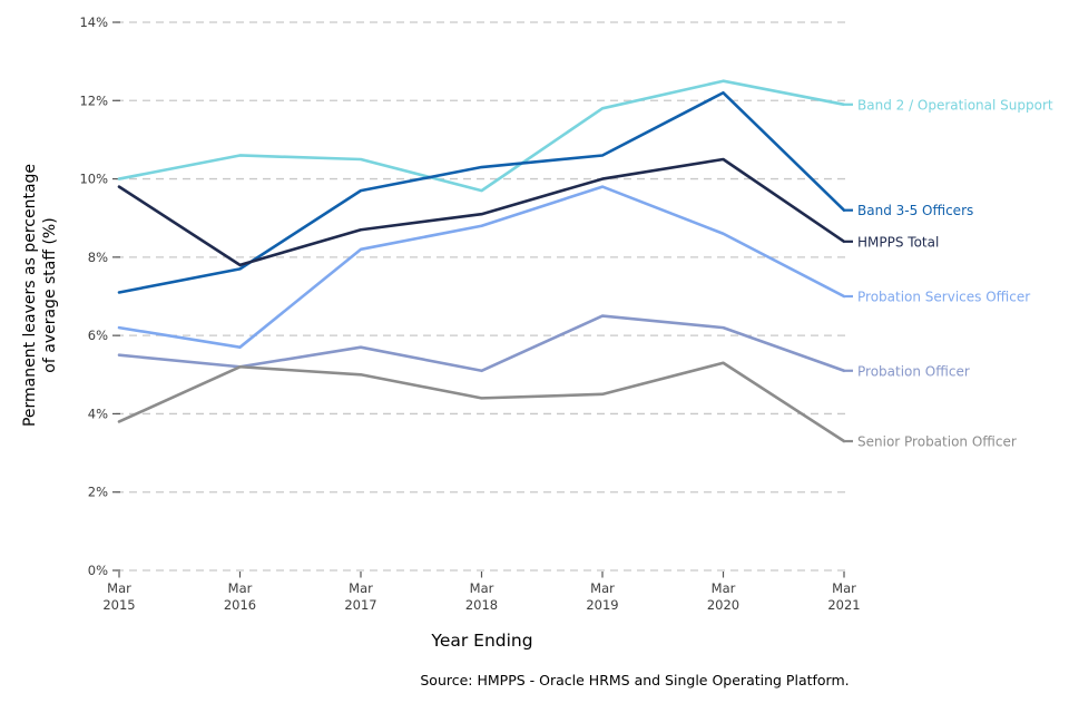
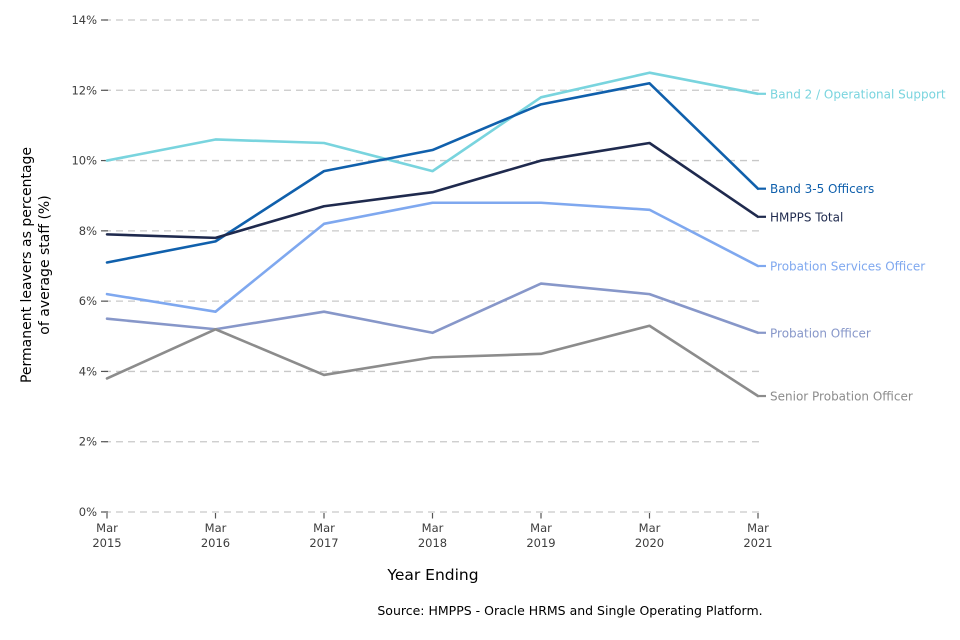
HMPPS Total/Mar 2015: 9.8% -> 7.9%
Senior Probation Officer/Mar 2017: 5.0% -> 3.9%
Band 3-5 Officers/Mar 2019: 10.6% -> 11.6%
Probation Services Officer/Mar 2019: 9.8% -> 8.8%
